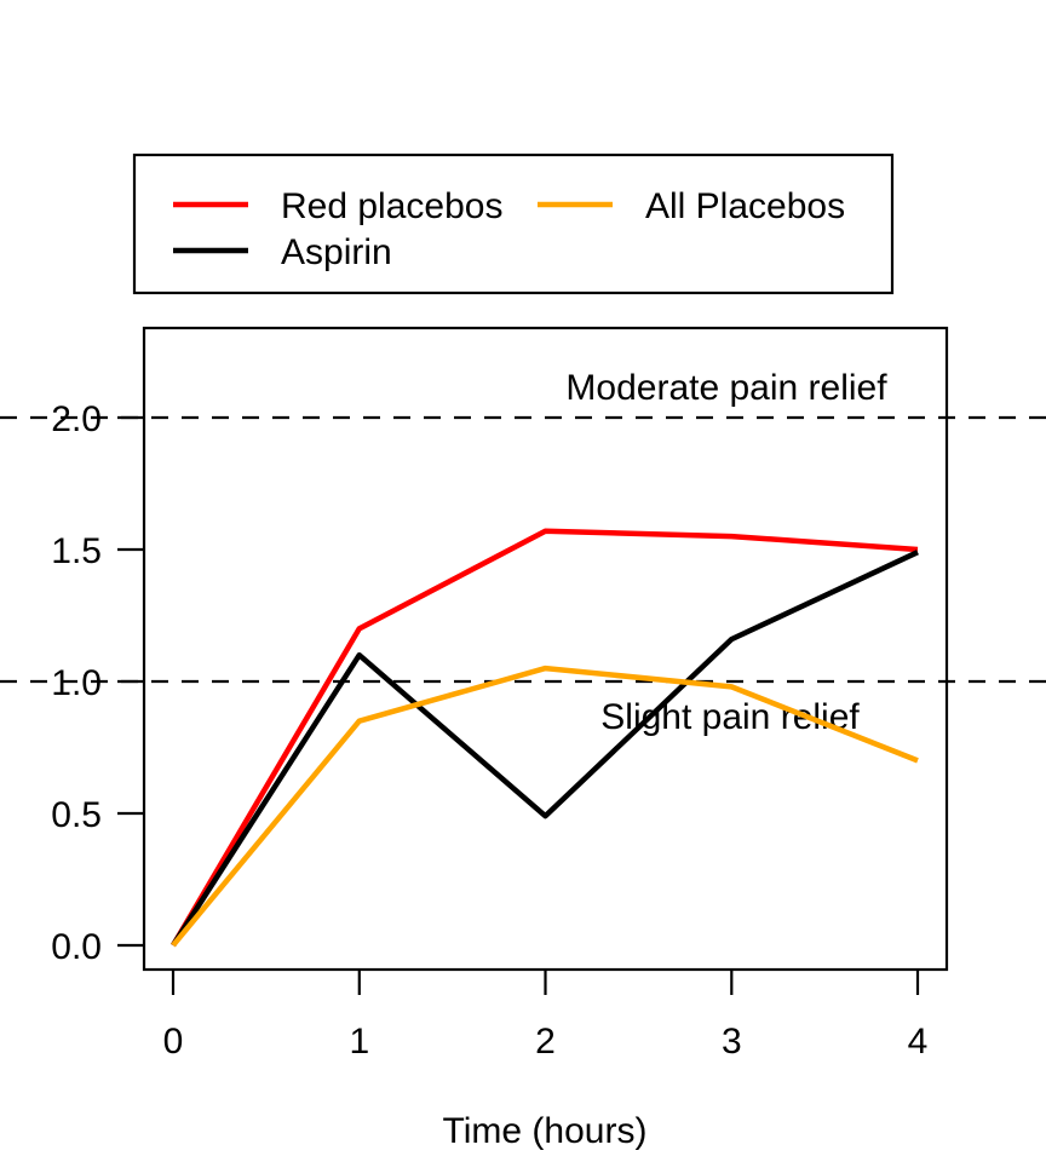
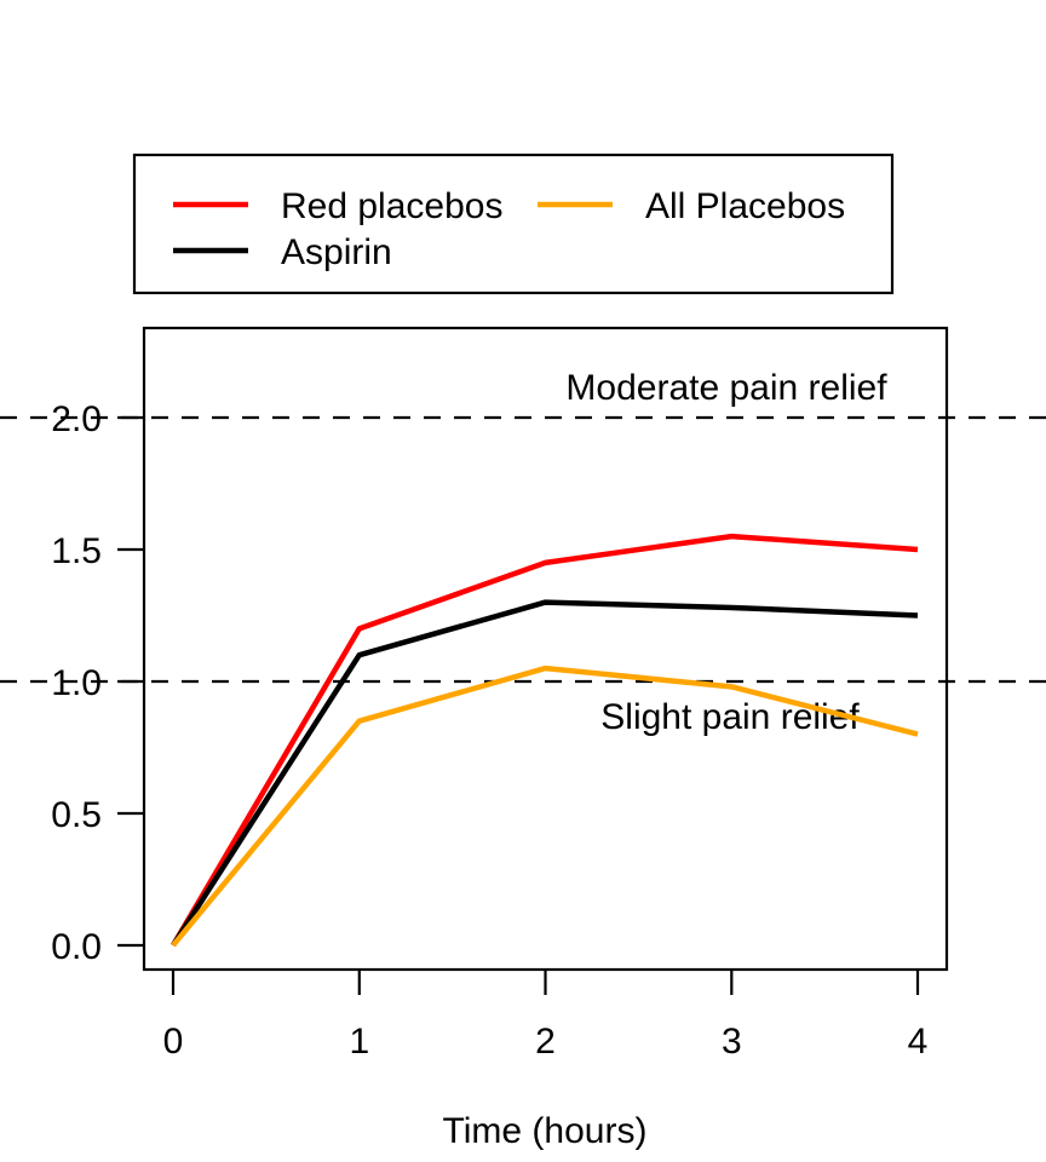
Red placebos/2: 1.57 -> 1.45
Aspirin/2: 0.49 -> 1.30
Aspirin/3: 1.16 -> 1.28
Aspirin/4: 1.49 -> 1.25
All Placebos/4: 0.70 -> 0.80
